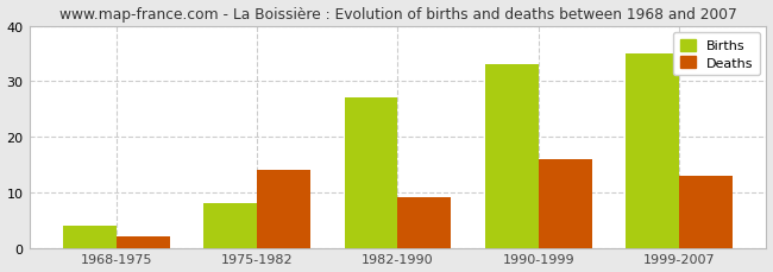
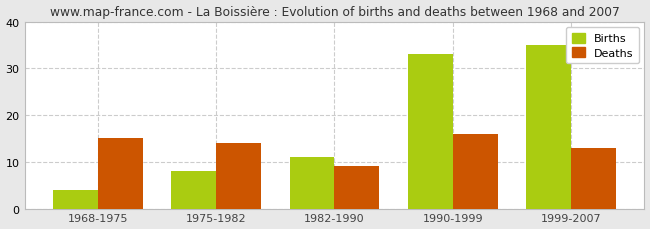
Deaths/1968-1975: 2 -> 15
Births/1982-1990: 27 -> 11
